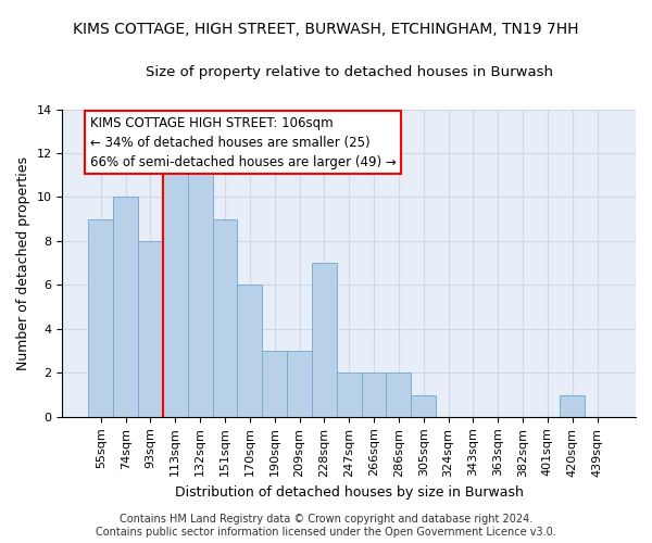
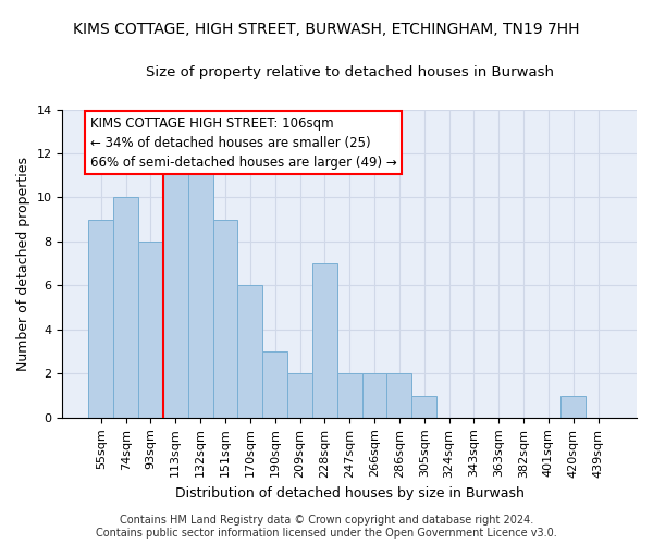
209sqm: 3 -> 2
